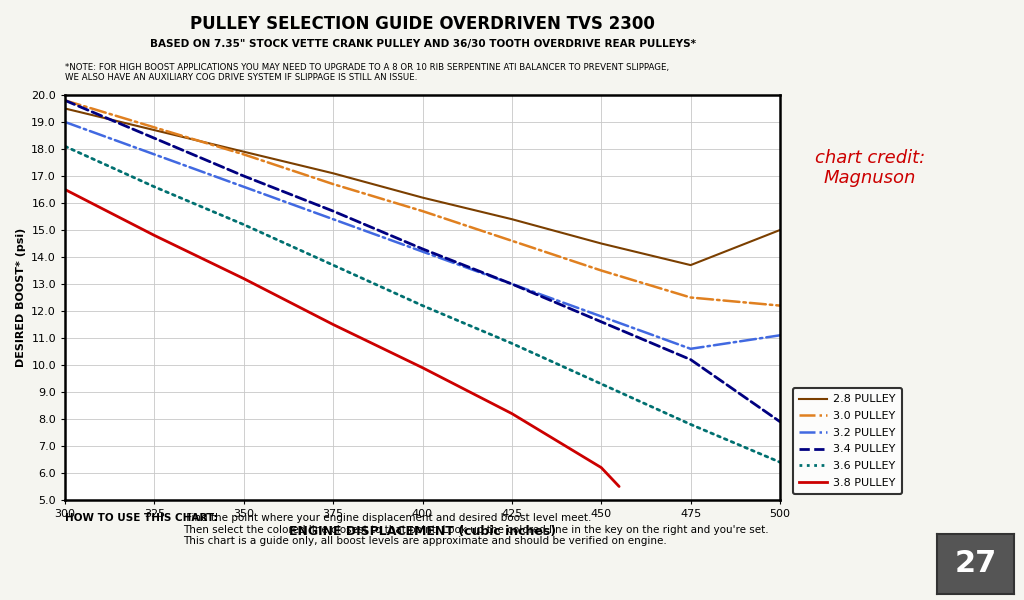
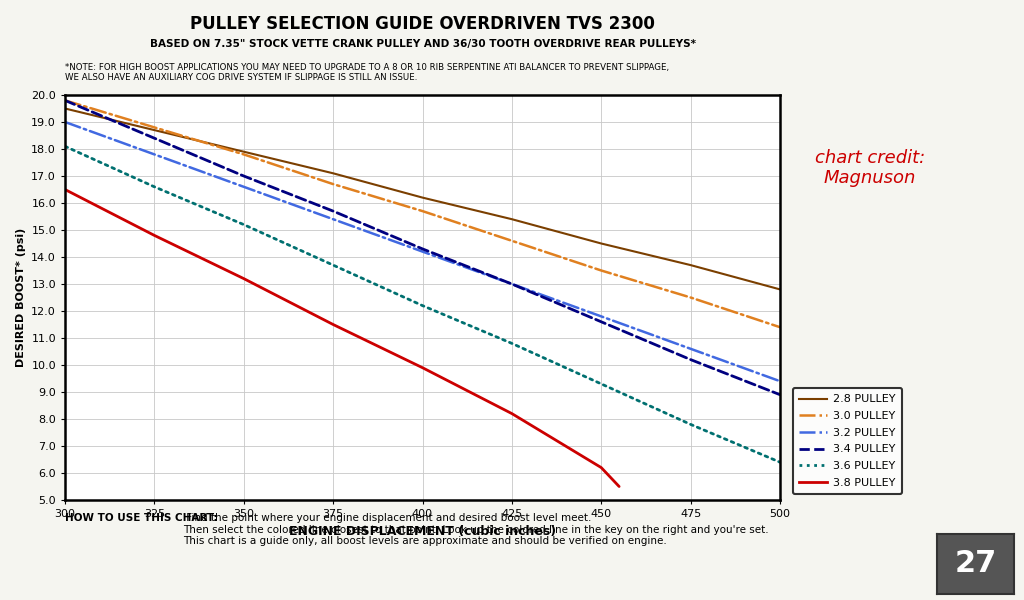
2.8 PULLEY/500: 15.0 -> 12.8
3.0 PULLEY/500: 12.2 -> 11.4
3.2 PULLEY/500: 11.1 -> 9.4
3.4 PULLEY/500: 7.9 -> 8.9
